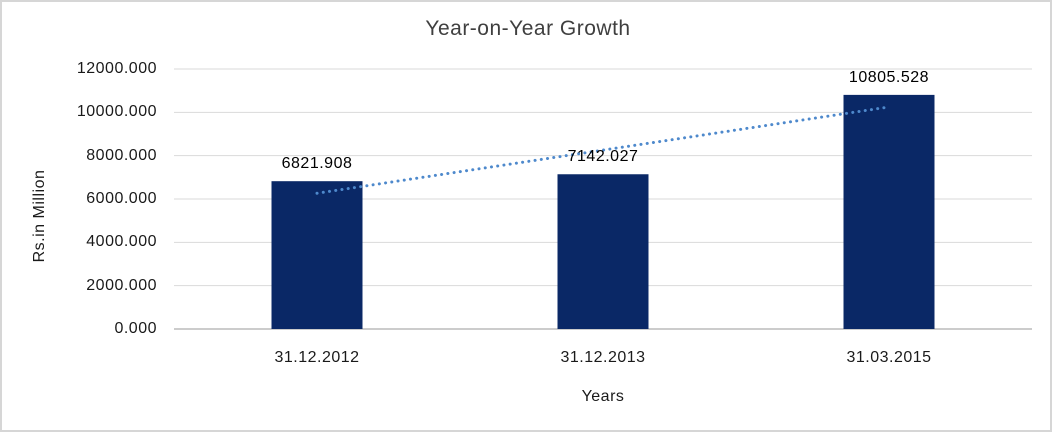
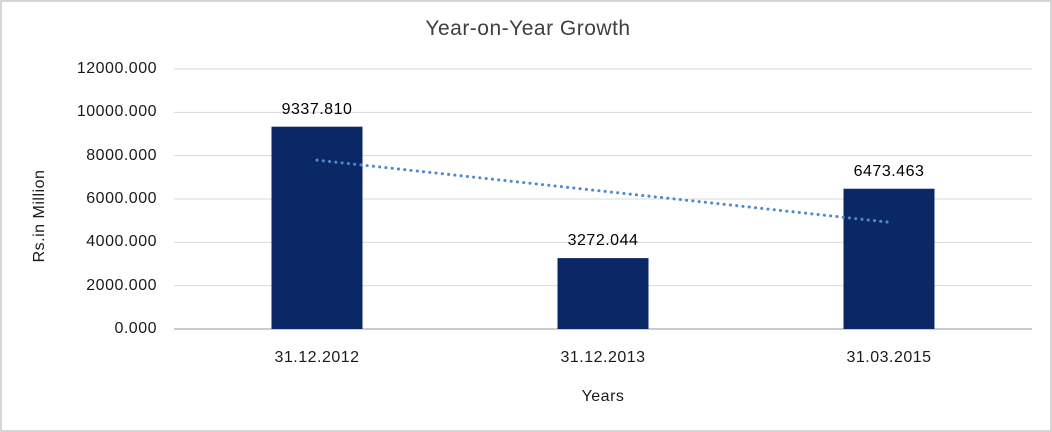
31.12.2012: 6821.908 -> 9337.810
31.12.2013: 7142.027 -> 3272.044
31.03.2015: 10805.528 -> 6473.463
